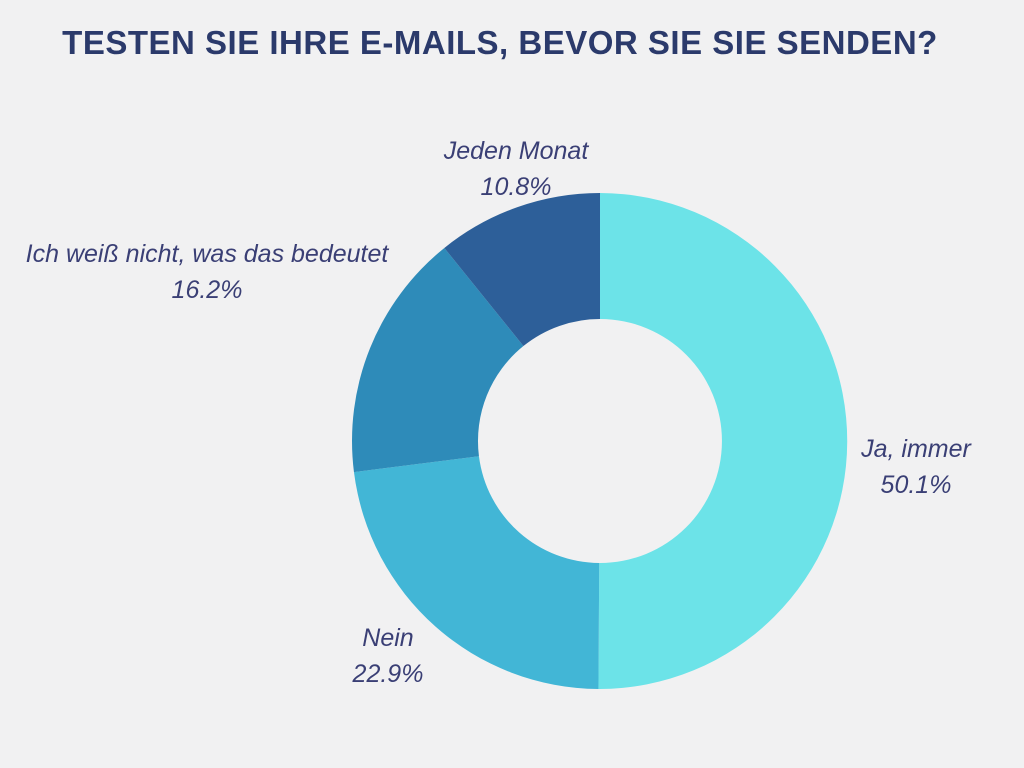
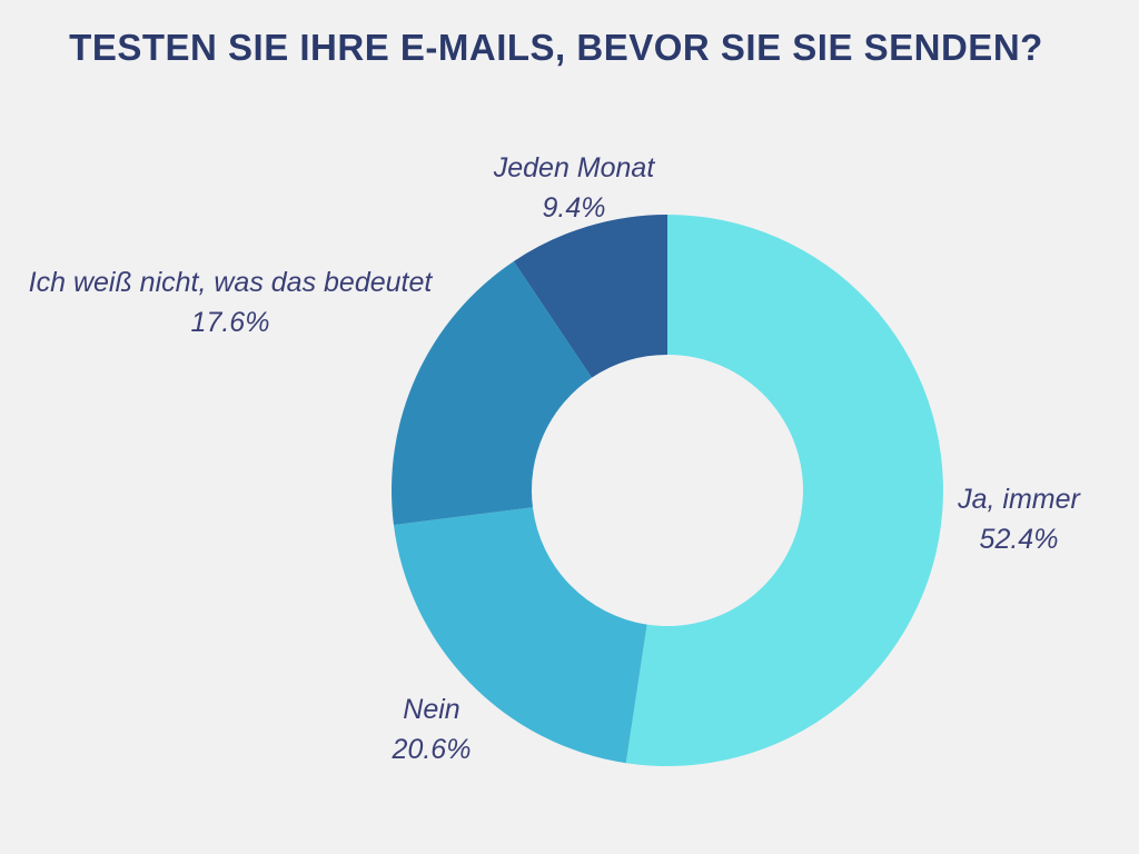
Ja, immer: 50.1% -> 52.4%
Nein: 22.9% -> 20.6%
Ich weiß nicht, was das bedeutet: 16.2% -> 17.6%
Jeden Monat: 10.8% -> 9.4%
